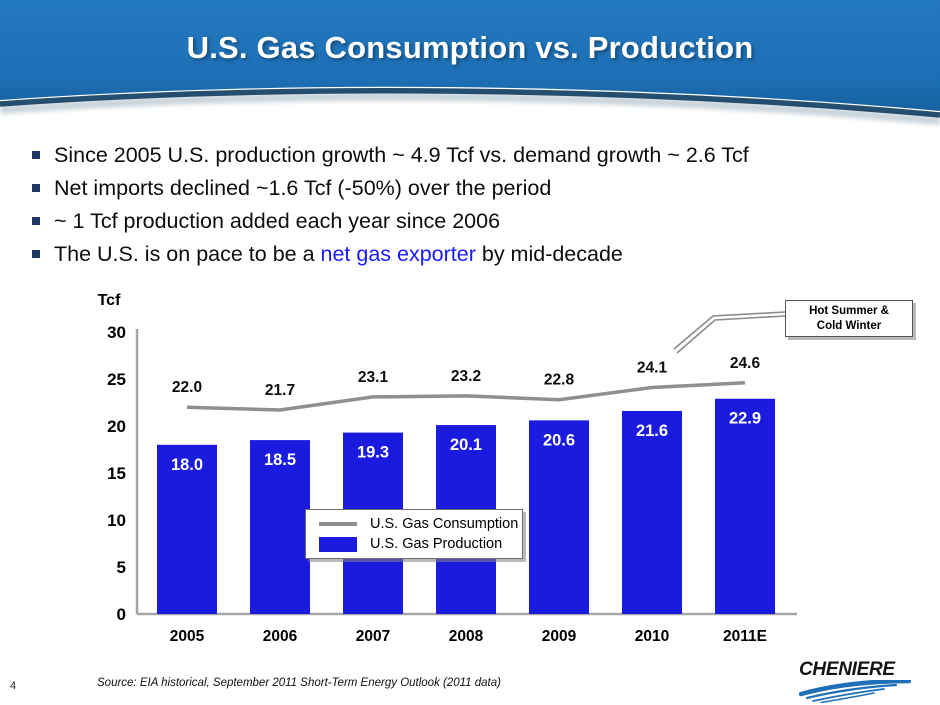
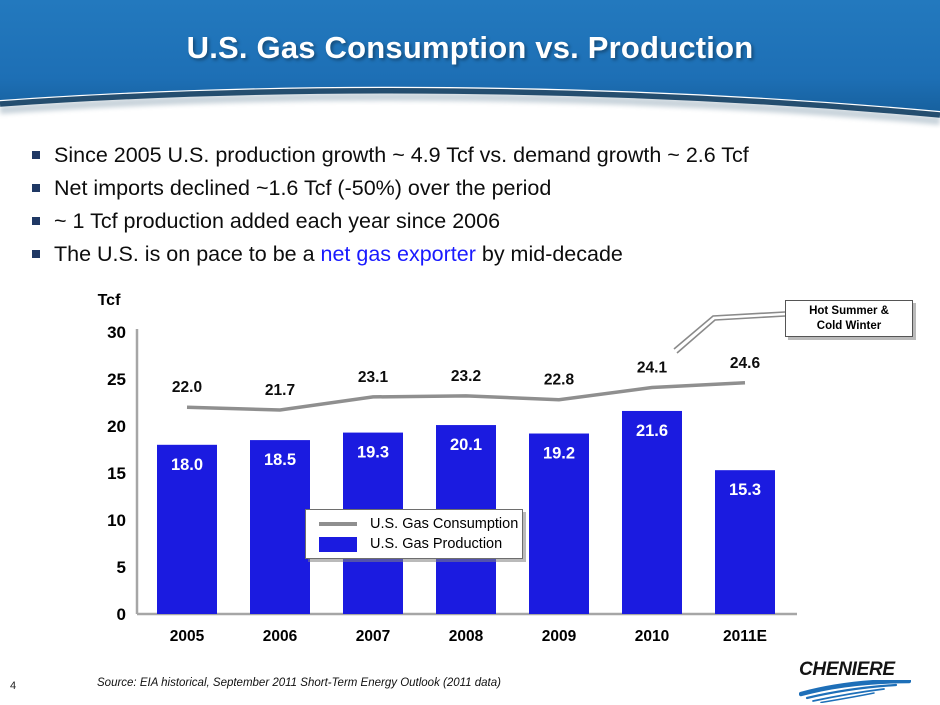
U.S. Gas Production/2009: 20.6 -> 19.2
U.S. Gas Production/2011E: 22.9 -> 15.3
